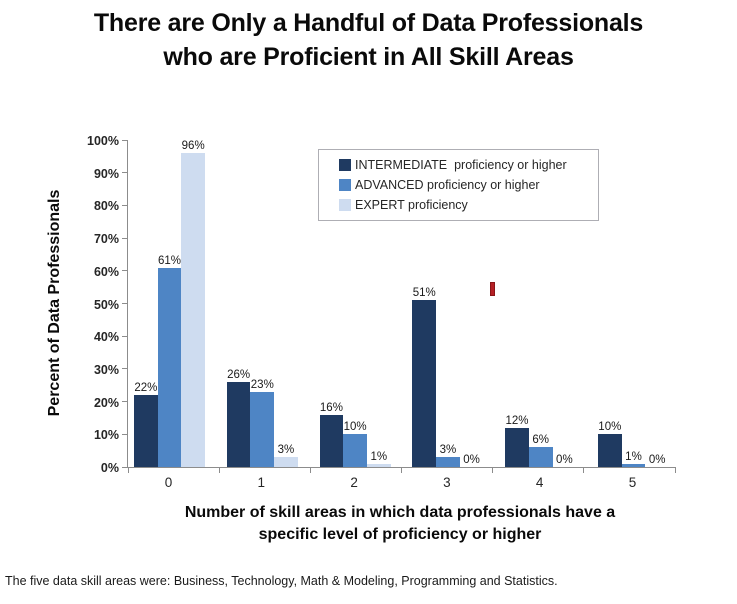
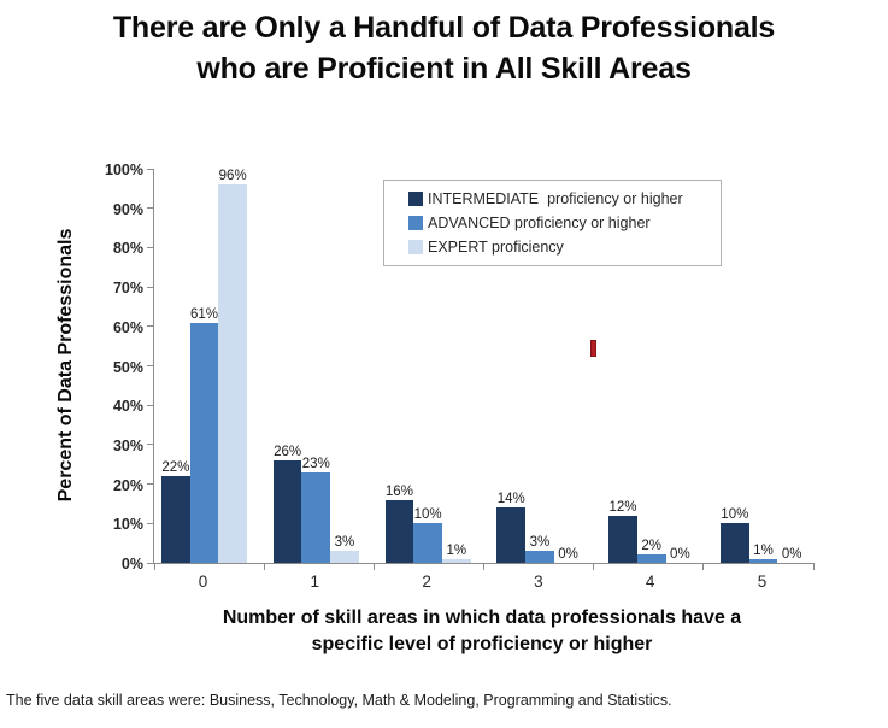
INTERMEDIATE proficiency or higher/3: 51% -> 14%
ADVANCED proficiency or higher/4: 6% -> 2%
